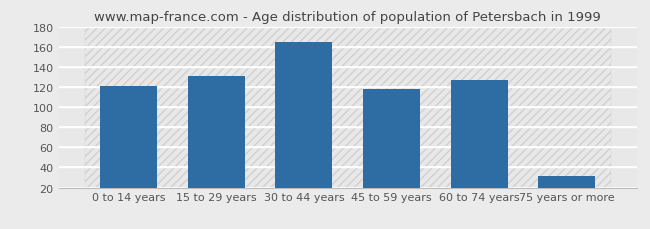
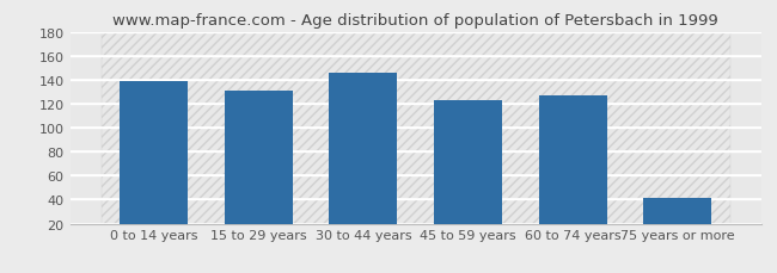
0 to 14 years: 121 -> 139
30 to 44 years: 165 -> 146
45 to 59 years: 118 -> 123
75 years or more: 32 -> 41
